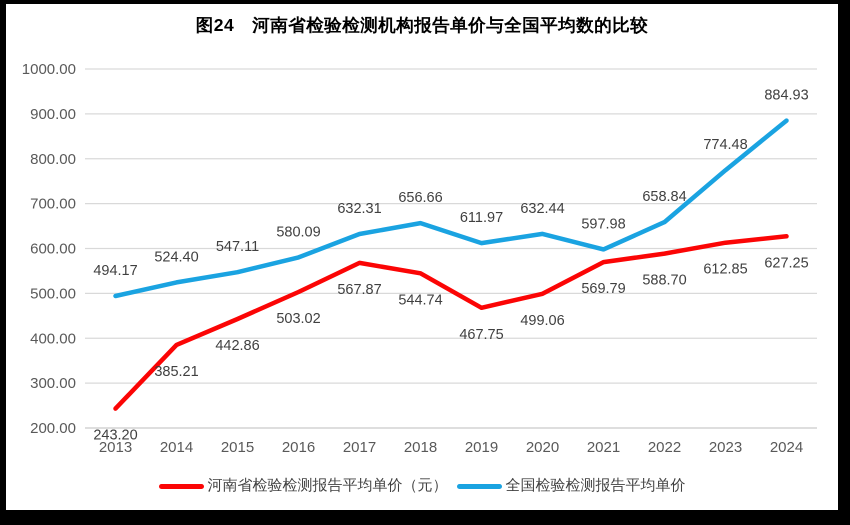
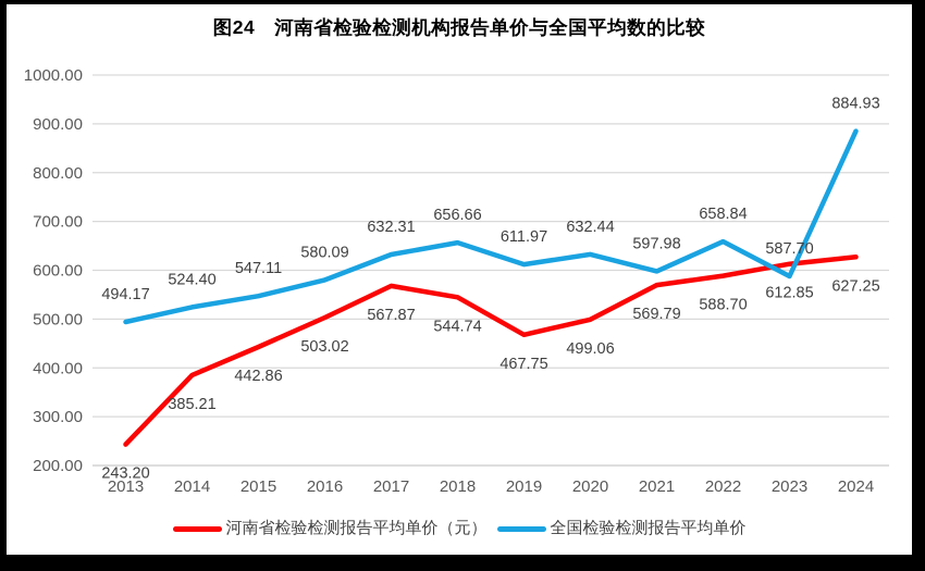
全国检验检测报告平均单价/2023: 774.48 -> 587.70
